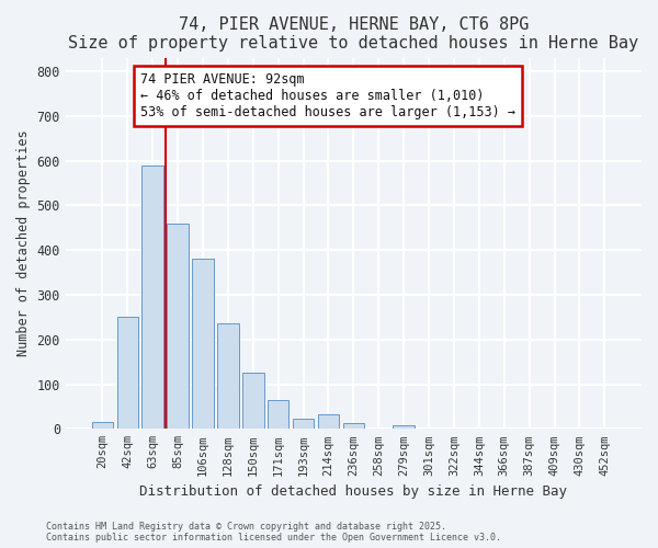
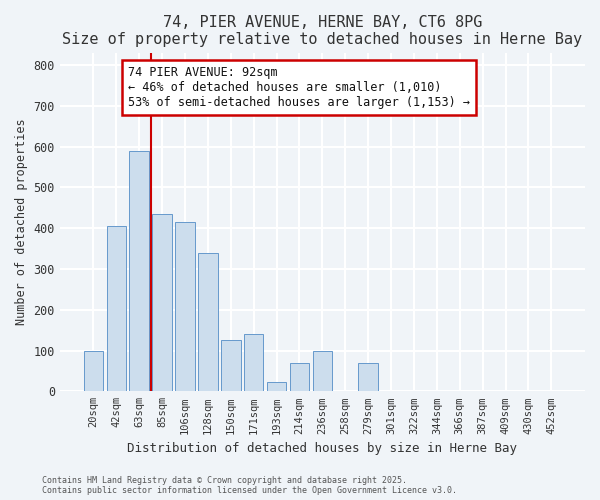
20sqm: 15 -> 100
42sqm: 250 -> 405
85sqm: 460 -> 435
106sqm: 380 -> 415
128sqm: 235 -> 340
171sqm: 65 -> 140
214sqm: 32 -> 70
236sqm: 12 -> 100
279sqm: 8 -> 70
